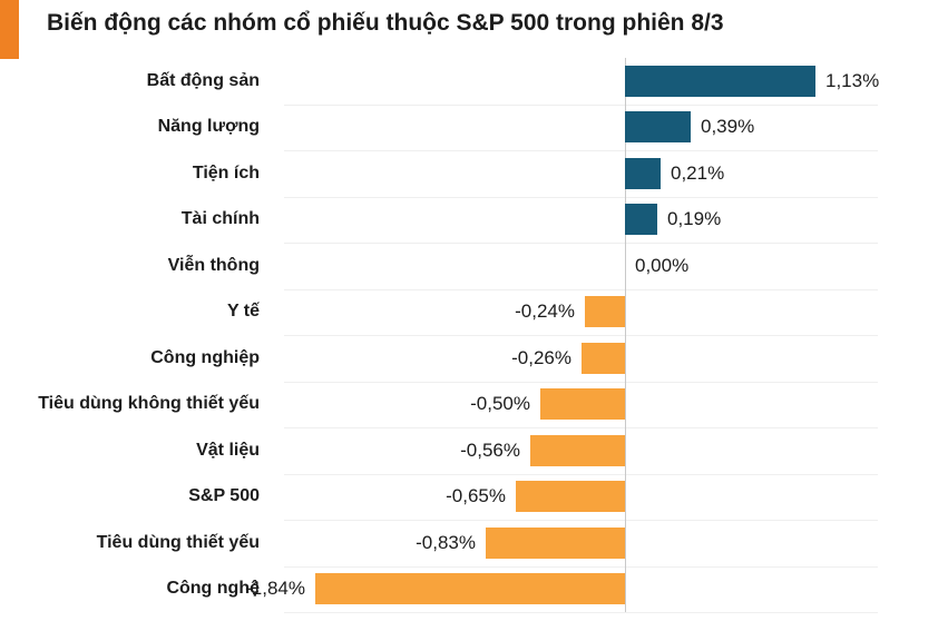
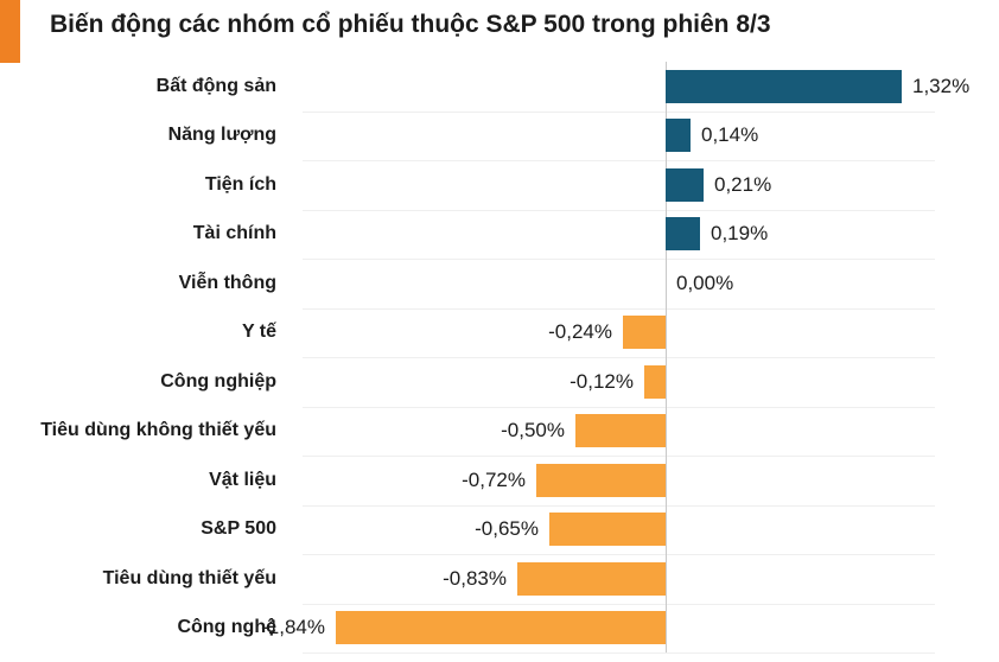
Bất động sản: 1,13% -> 1,32%
Năng lượng: 0,39% -> 0,14%
Công nghiệp: -0,26% -> -0,12%
Vật liệu: -0,56% -> -0,72%
